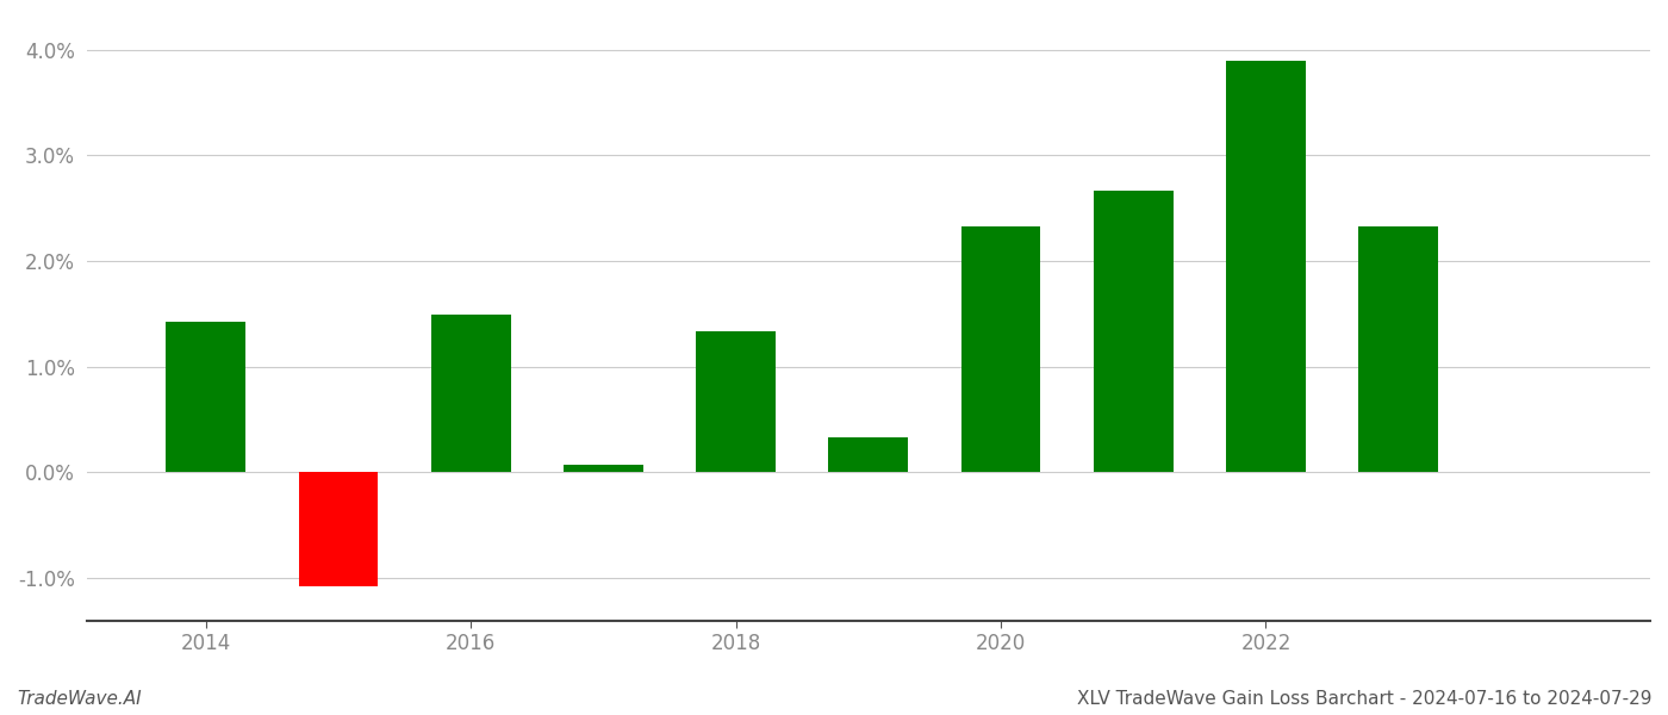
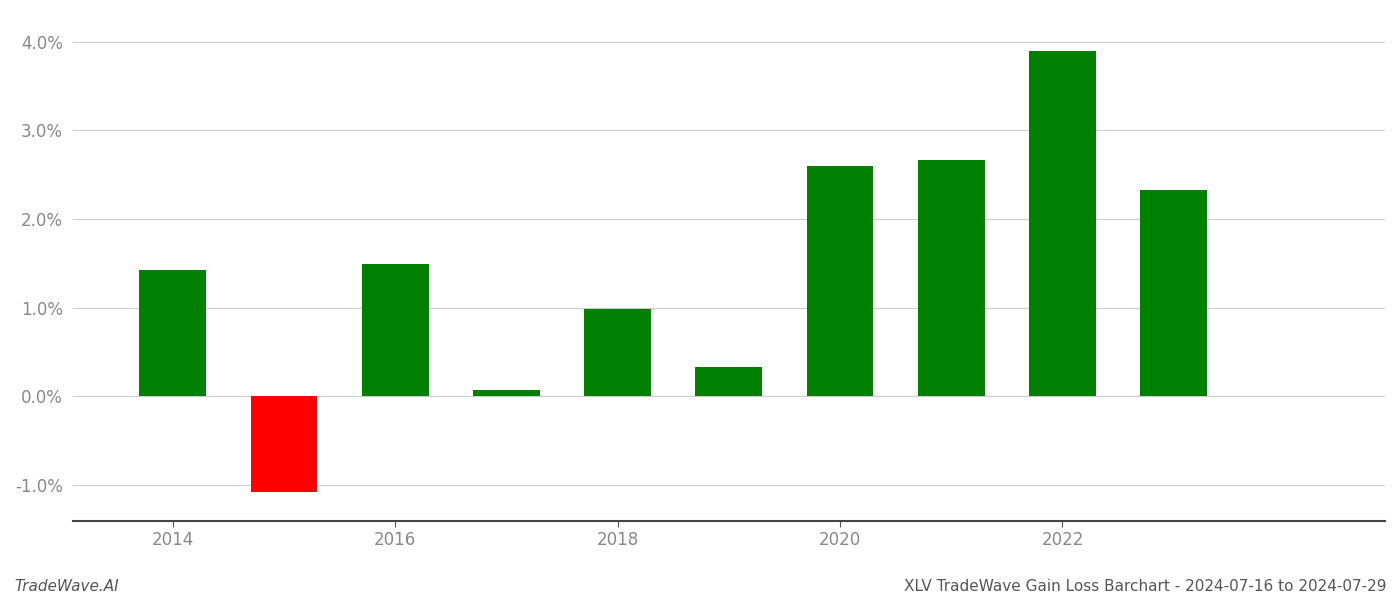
2018: 1.33% -> 0.98%
2020: 2.33% -> 2.60%
